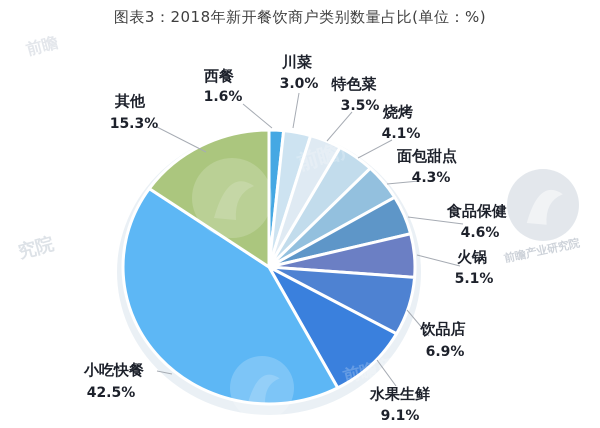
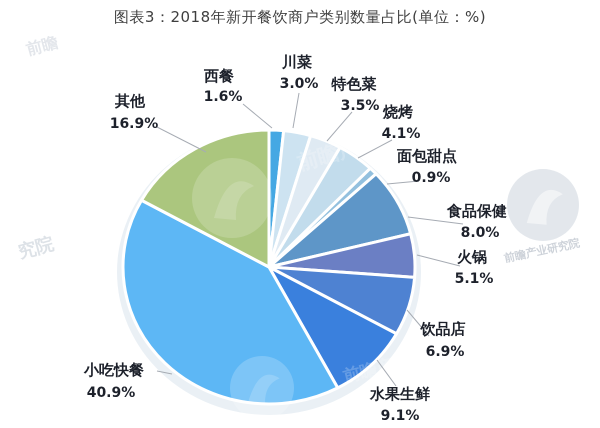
面包甜点: 4.3% -> 0.9%
食品保健: 4.6% -> 8.0%
小吃快餐: 42.5% -> 40.9%
其他: 15.3% -> 16.9%
